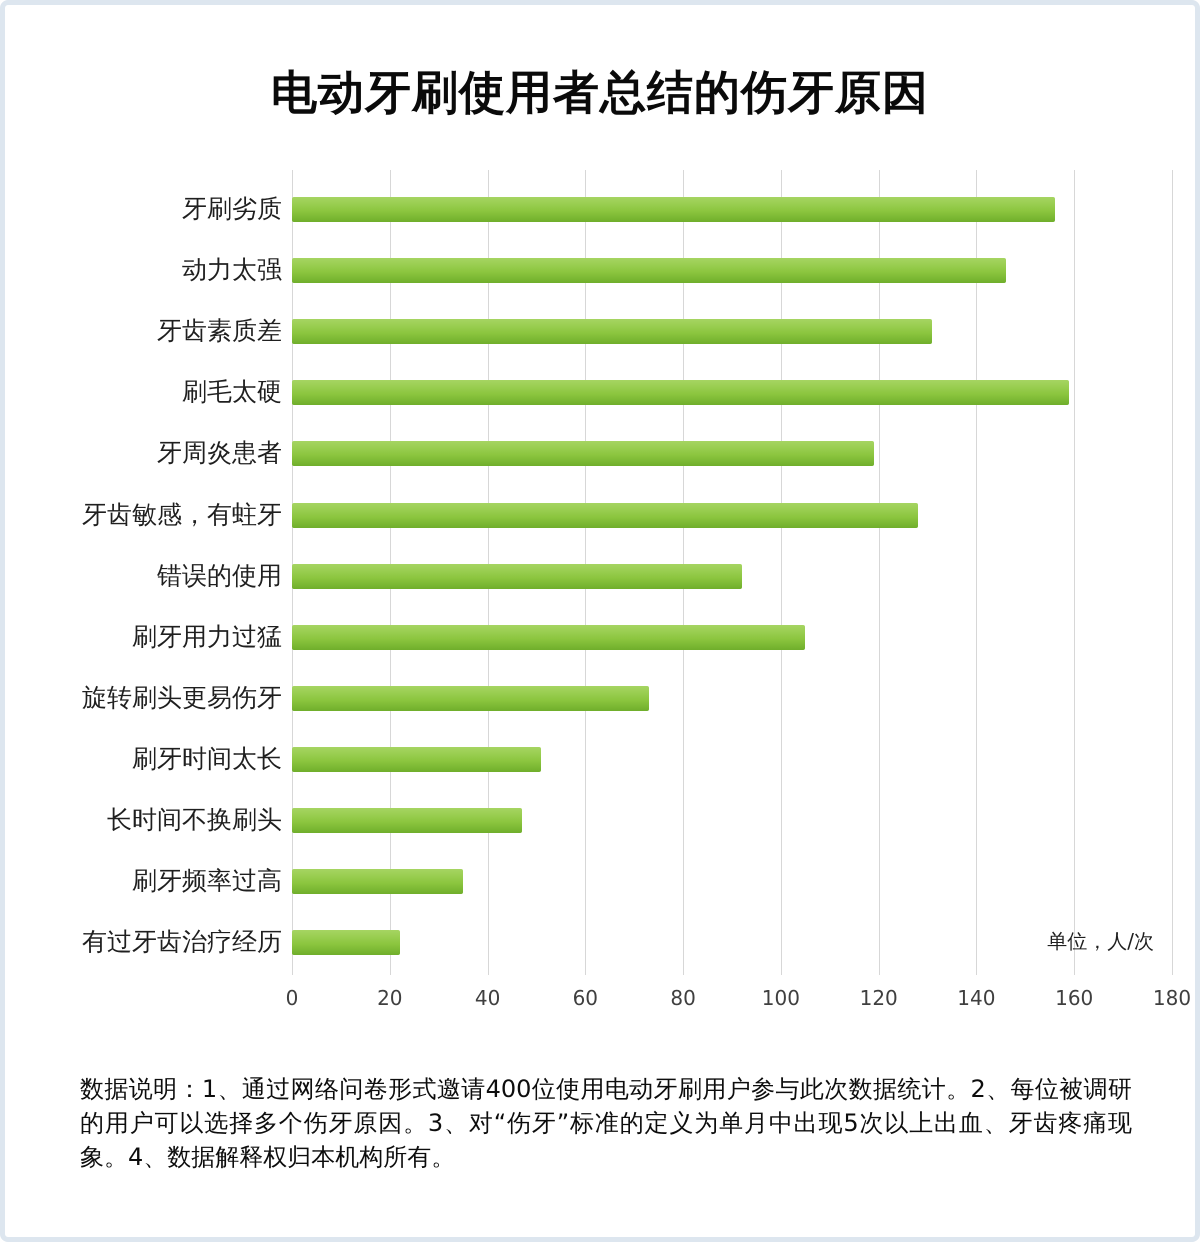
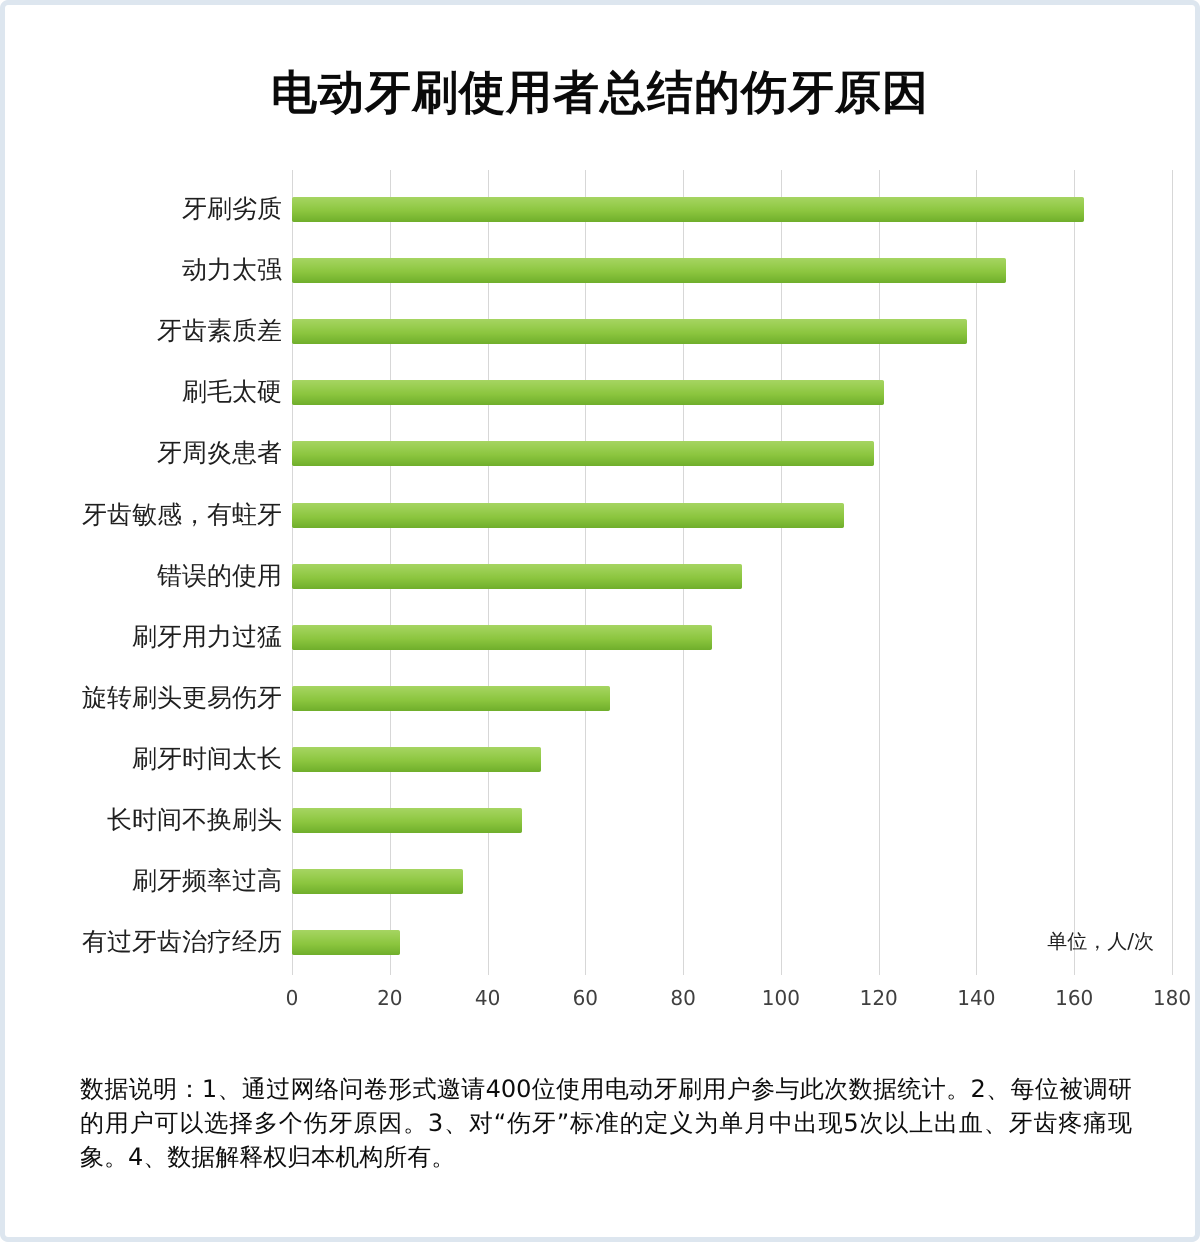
牙刷劣质: 156 -> 162
牙齿素质差: 131 -> 138
刷毛太硬: 159 -> 121
牙齿敏感，有蛀牙: 128 -> 113
刷牙用力过猛: 105 -> 86
旋转刷头更易伤牙: 73 -> 65
